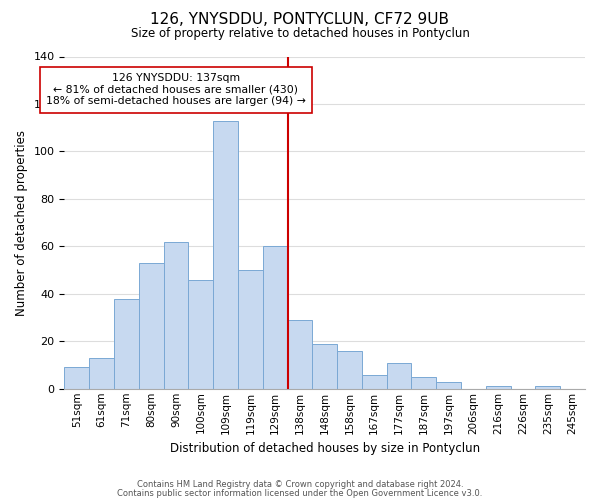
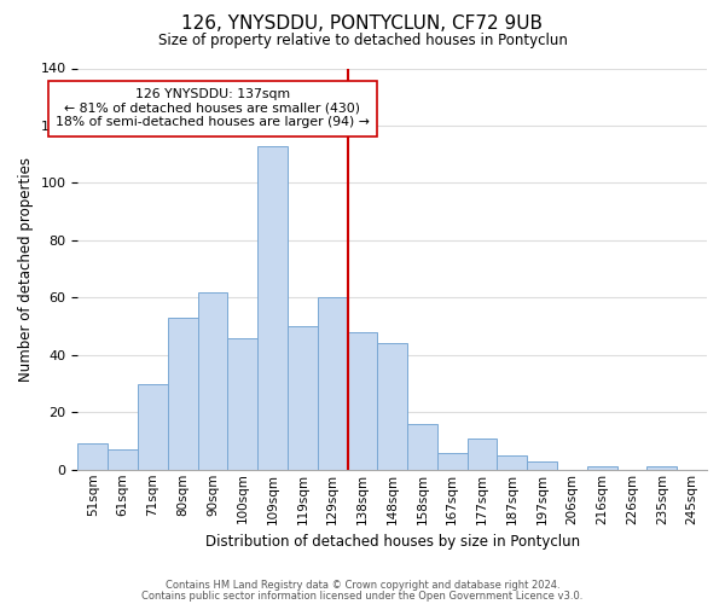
61sqm: 13 -> 7
71sqm: 38 -> 30
138sqm: 29 -> 48
148sqm: 19 -> 44
